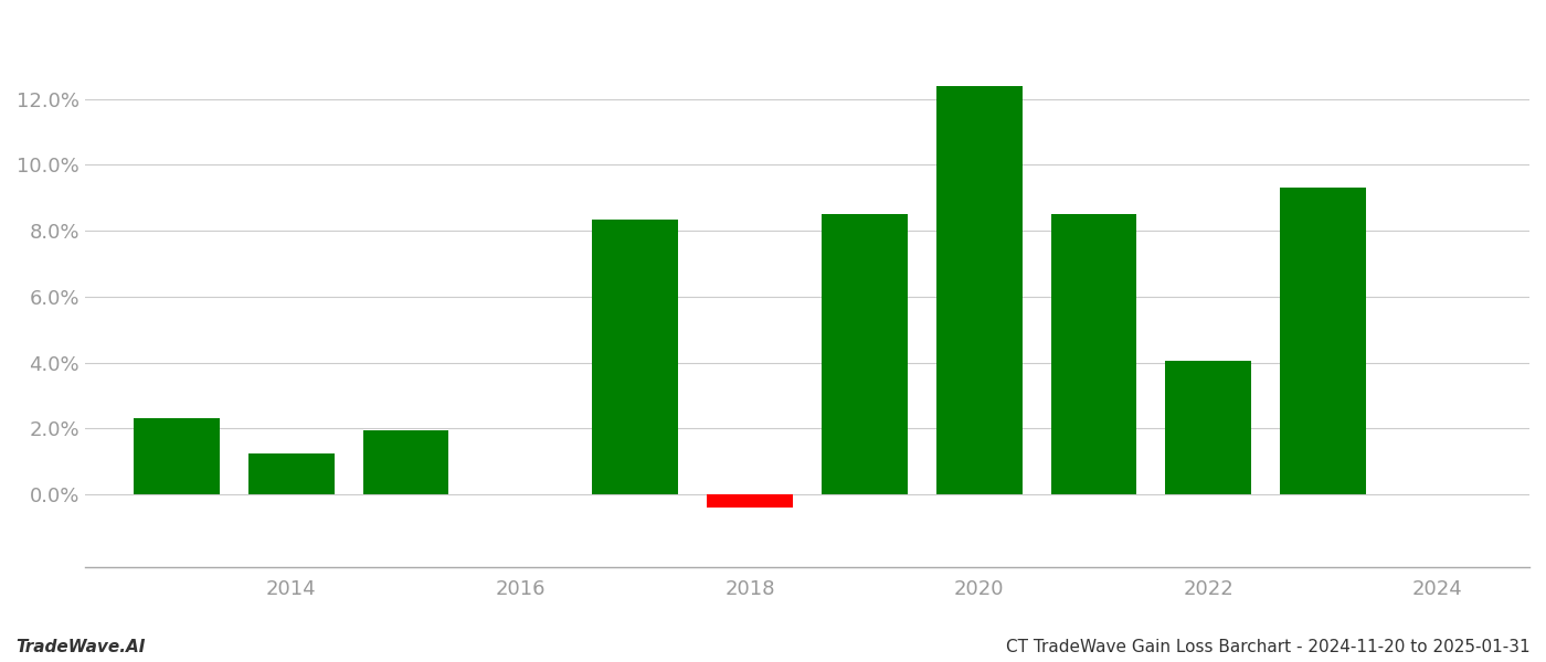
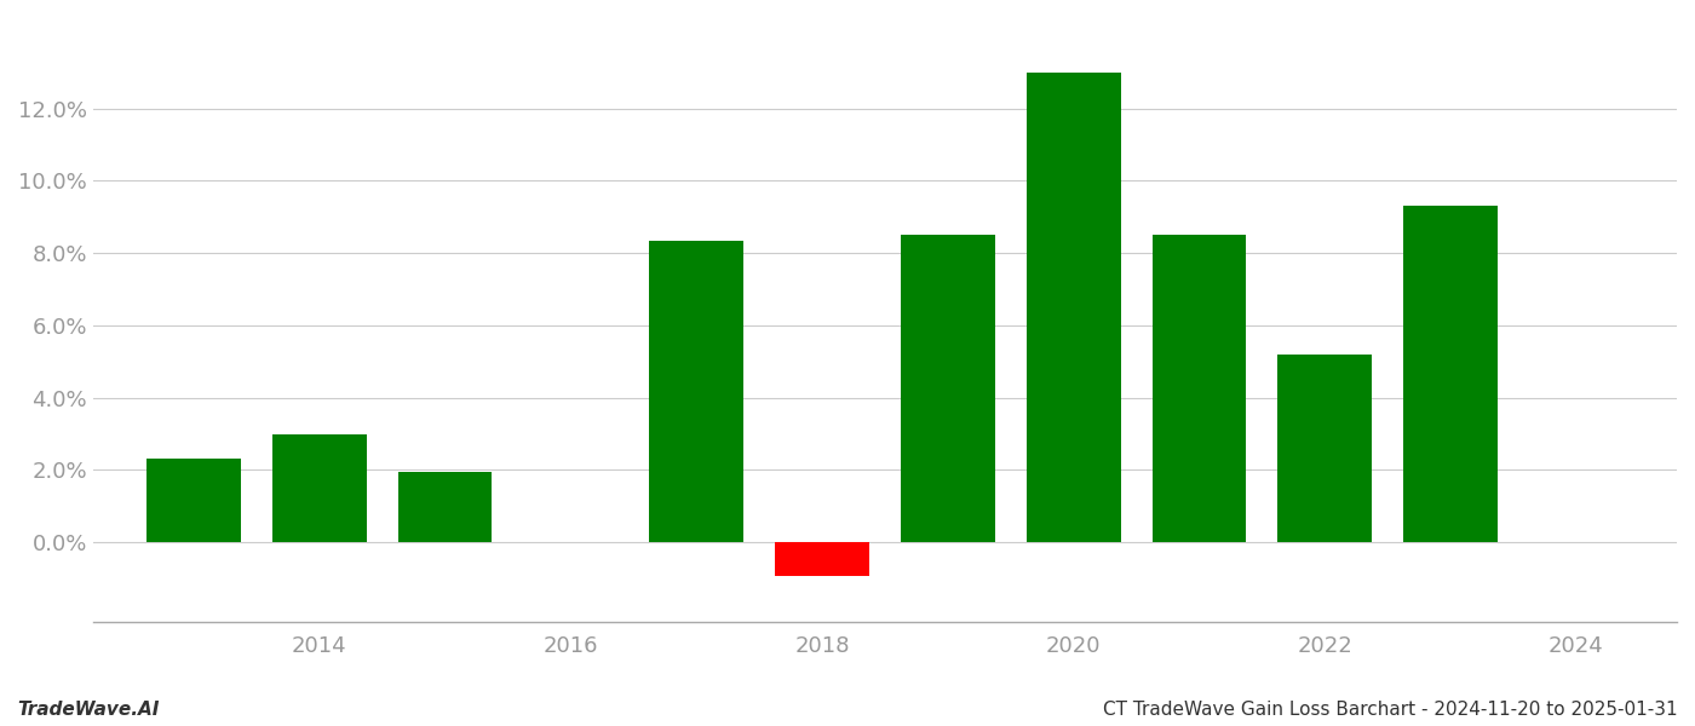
2014: 1.25% -> 3.00%
2018: -0.40% -> -0.92%
2020: 12.40% -> 13.00%
2022: 4.05% -> 5.20%
